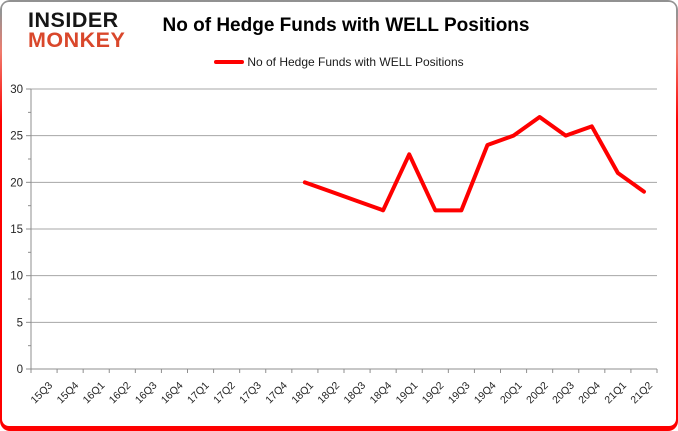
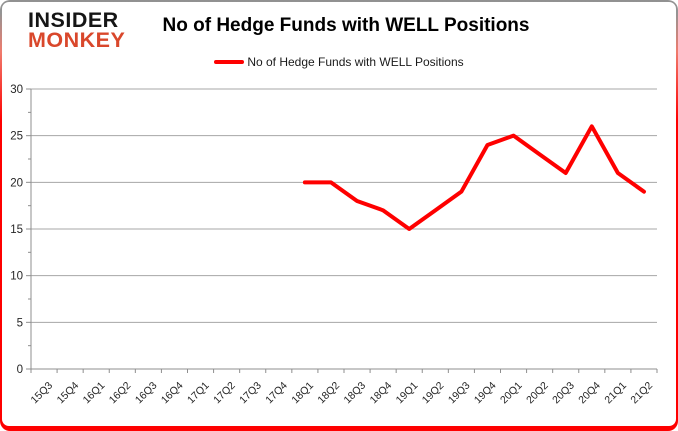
18Q2: 19 -> 20
19Q1: 23 -> 15
19Q3: 17 -> 19
20Q2: 27 -> 23
20Q3: 25 -> 21
